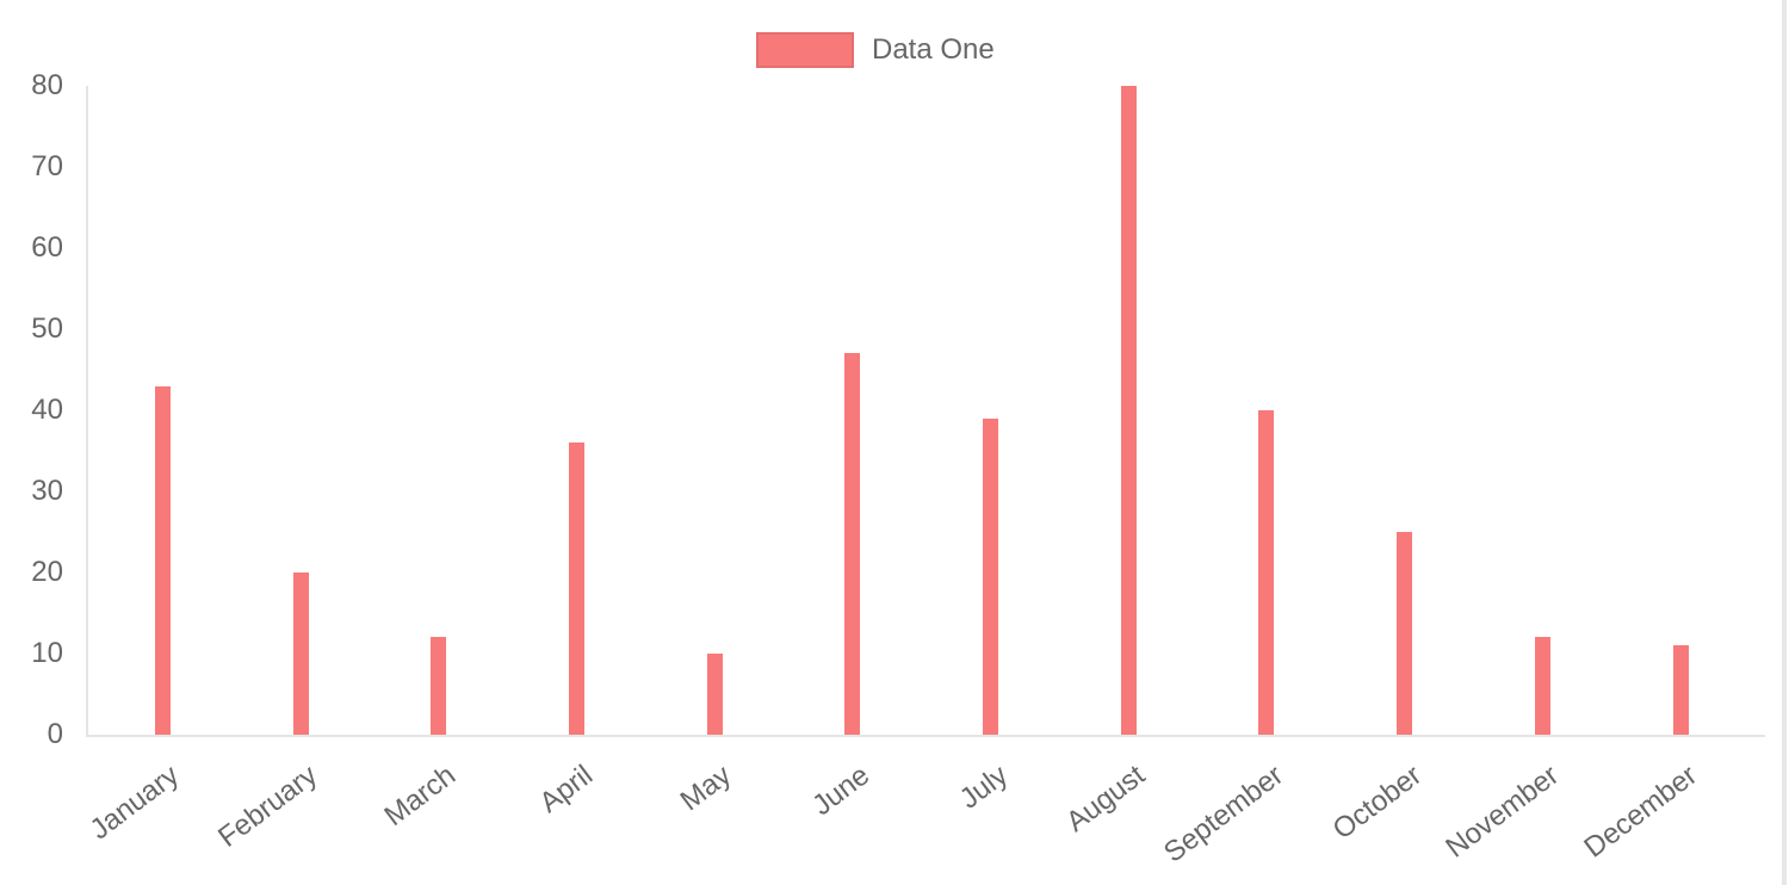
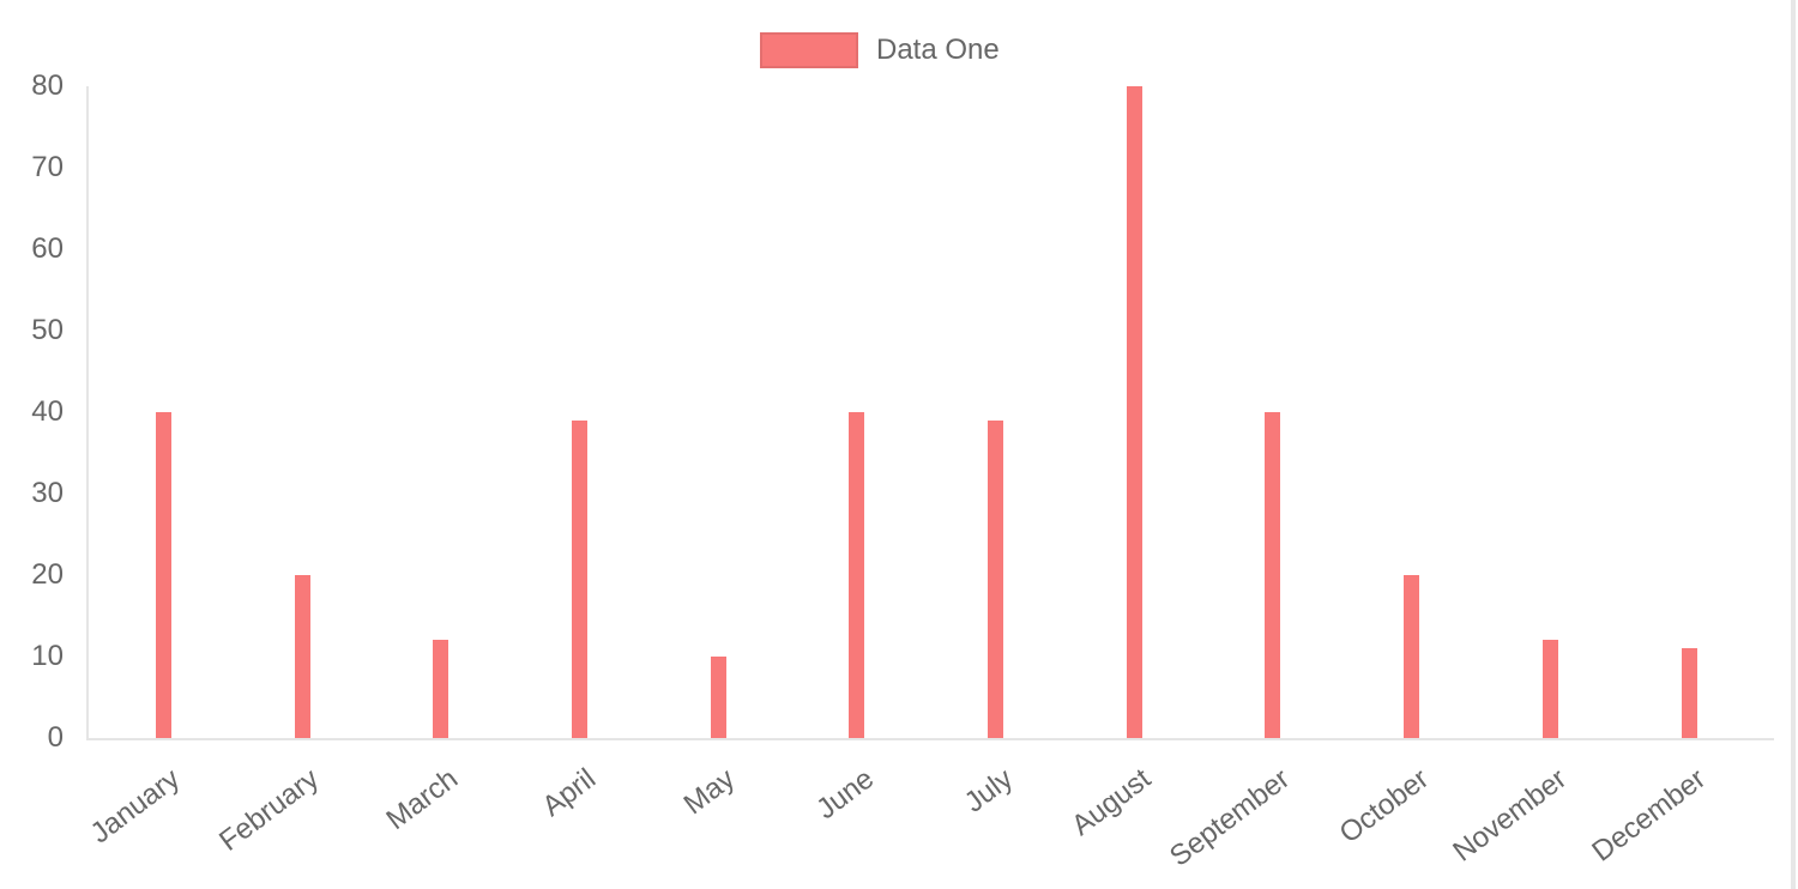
January: 43 -> 40
April: 36 -> 39
June: 47 -> 40
October: 25 -> 20
